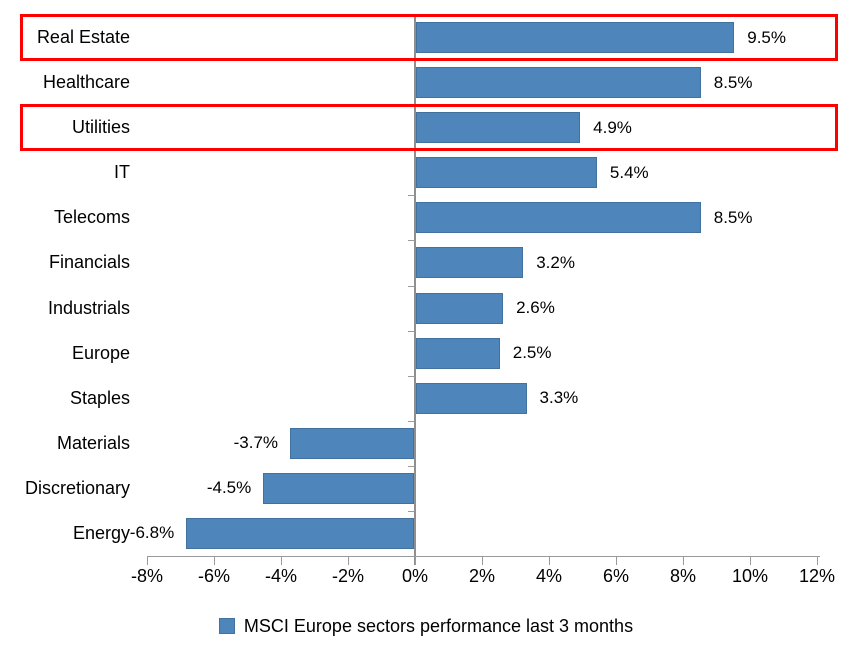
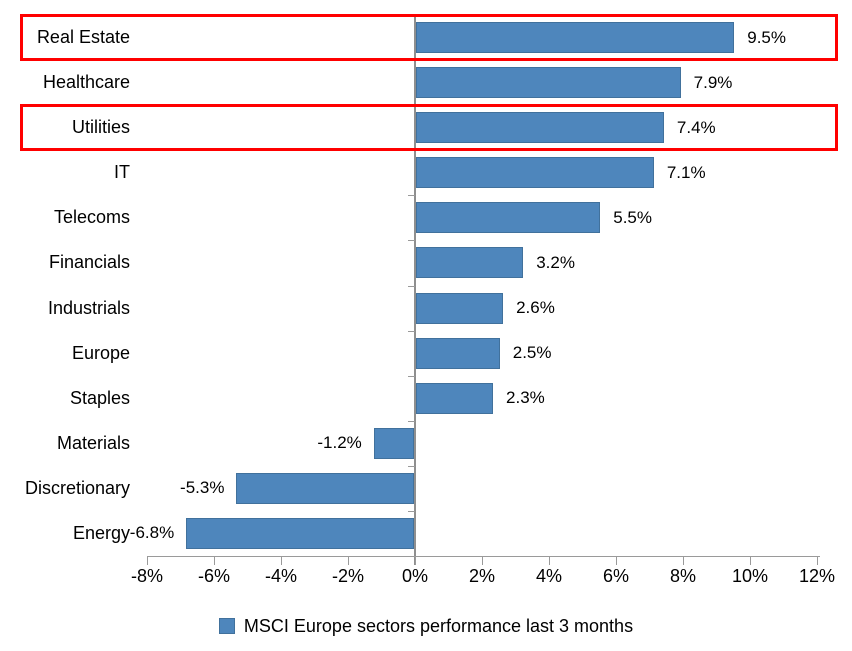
Healthcare: 8.5% -> 7.9%
Utilities: 4.9% -> 7.4%
IT: 5.4% -> 7.1%
Telecoms: 8.5% -> 5.5%
Staples: 3.3% -> 2.3%
Materials: -3.7% -> -1.2%
Discretionary: -4.5% -> -5.3%
